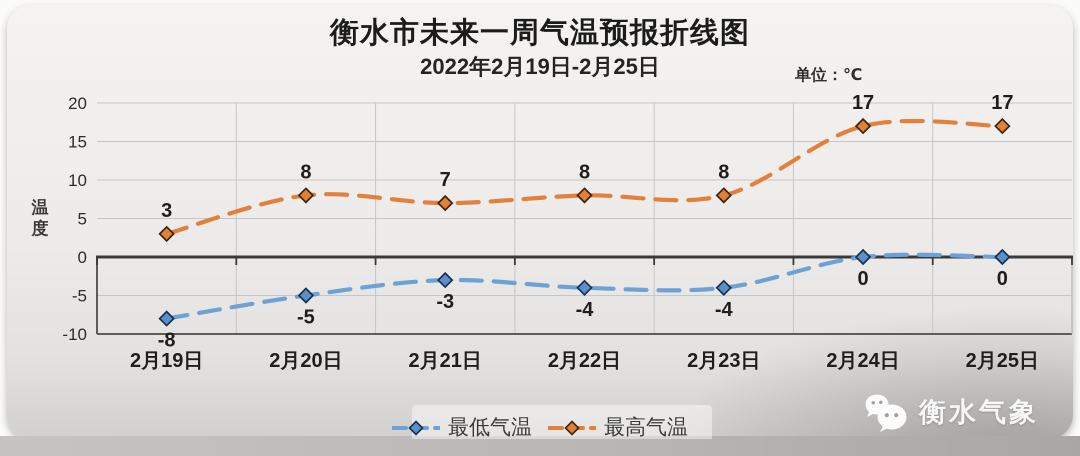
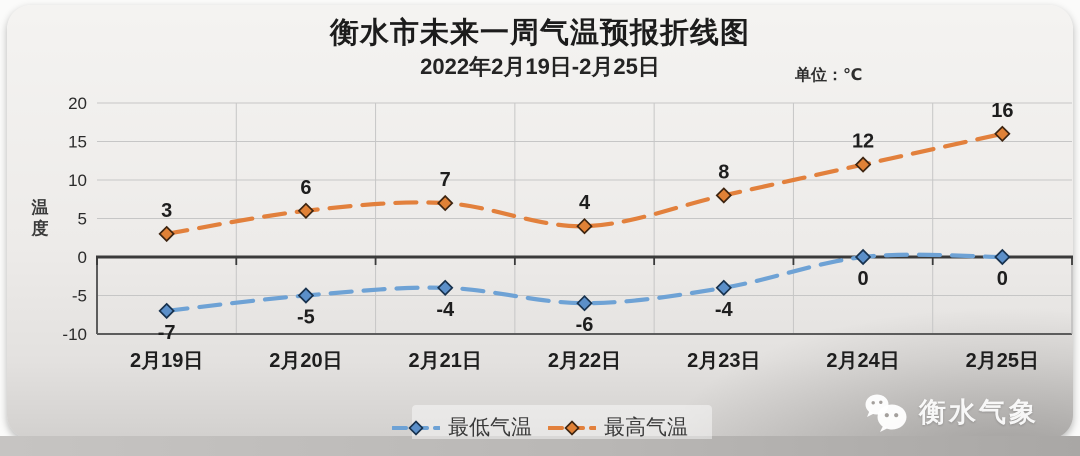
最低气温/2月19日: -8 -> -7
最高气温/2月20日: 8 -> 6
最低气温/2月21日: -3 -> -4
最低气温/2月22日: -4 -> -6
最高气温/2月22日: 8 -> 4
最高气温/2月24日: 17 -> 12
最高气温/2月25日: 17 -> 16
